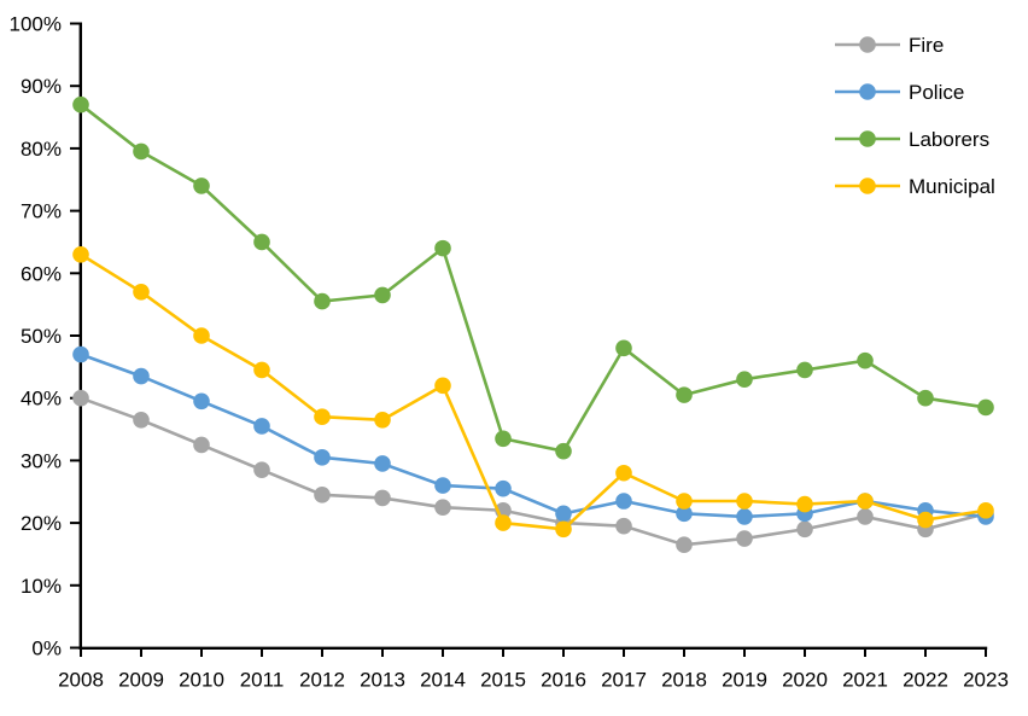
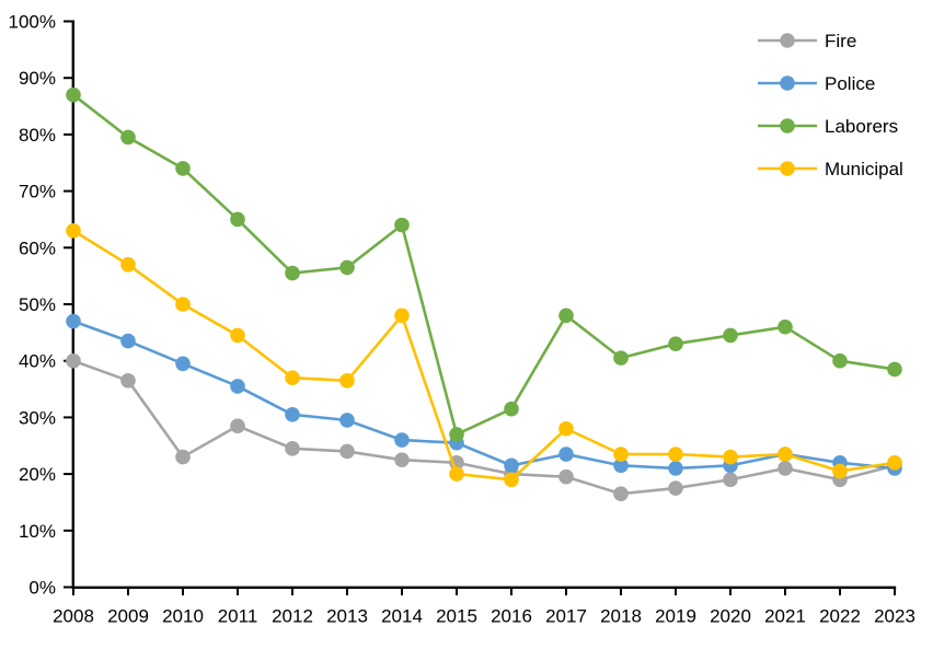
Fire/2010: 32% -> 23%
Municipal/2014: 42% -> 48%
Laborers/2015: 34% -> 27%
